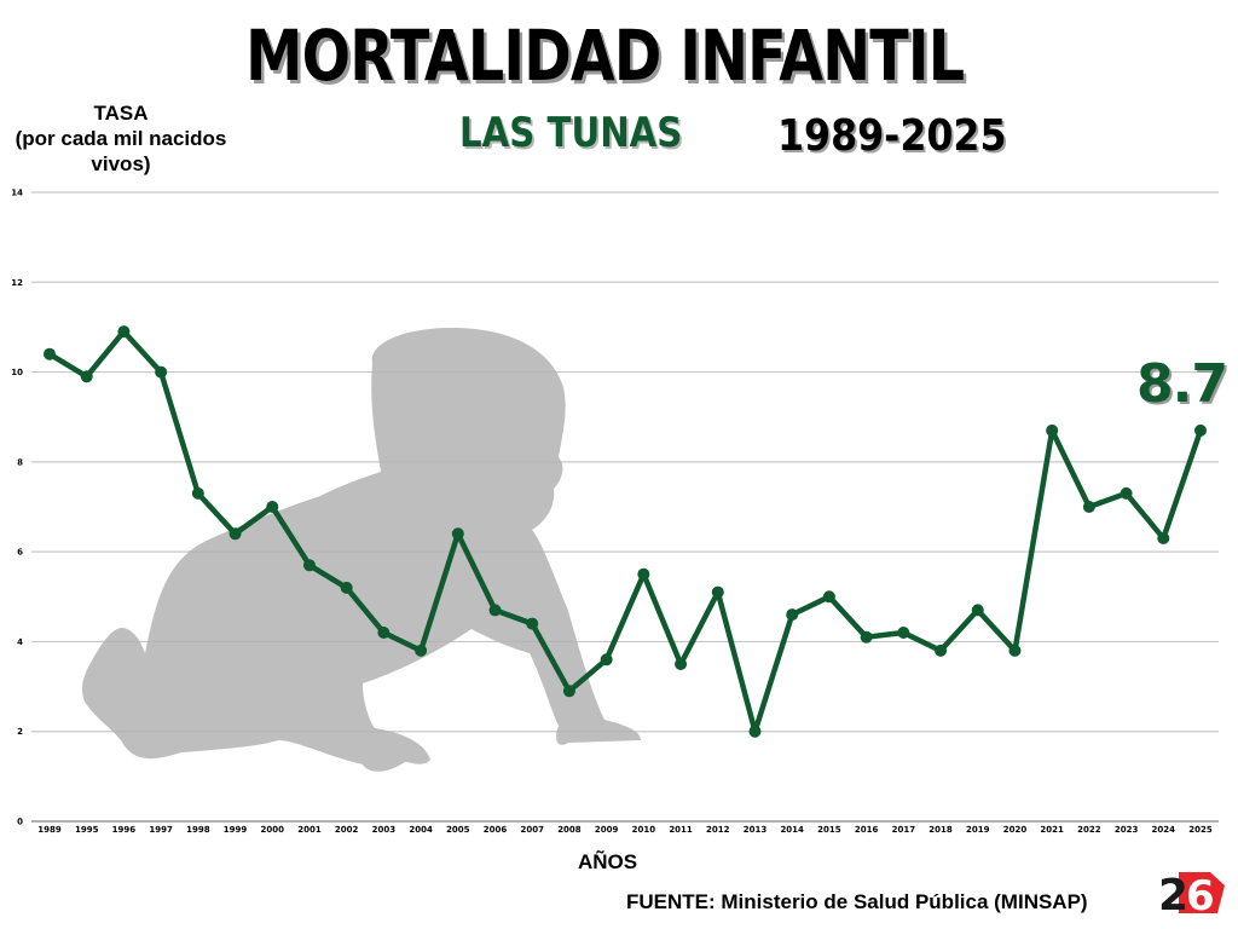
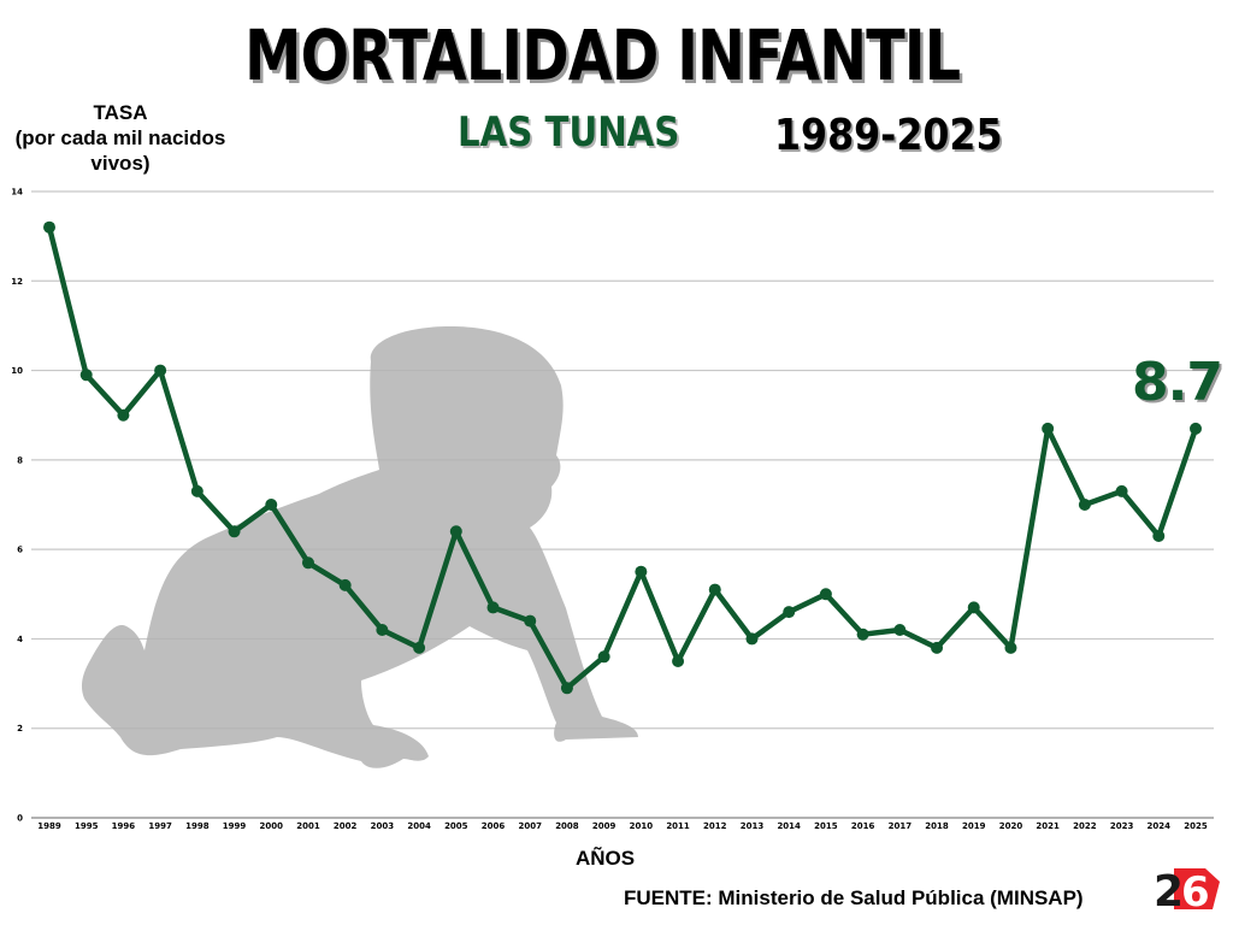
1989: 10.4 -> 13.2
1996: 10.9 -> 9.0
2013: 2.0 -> 4.0
